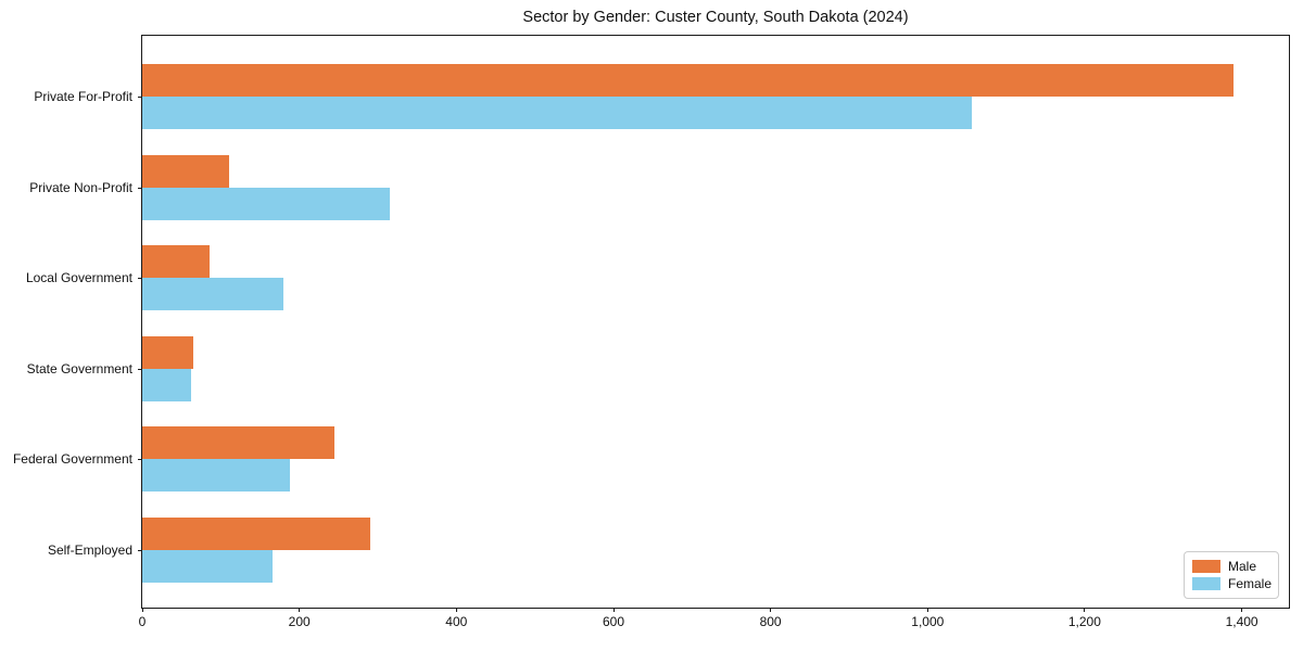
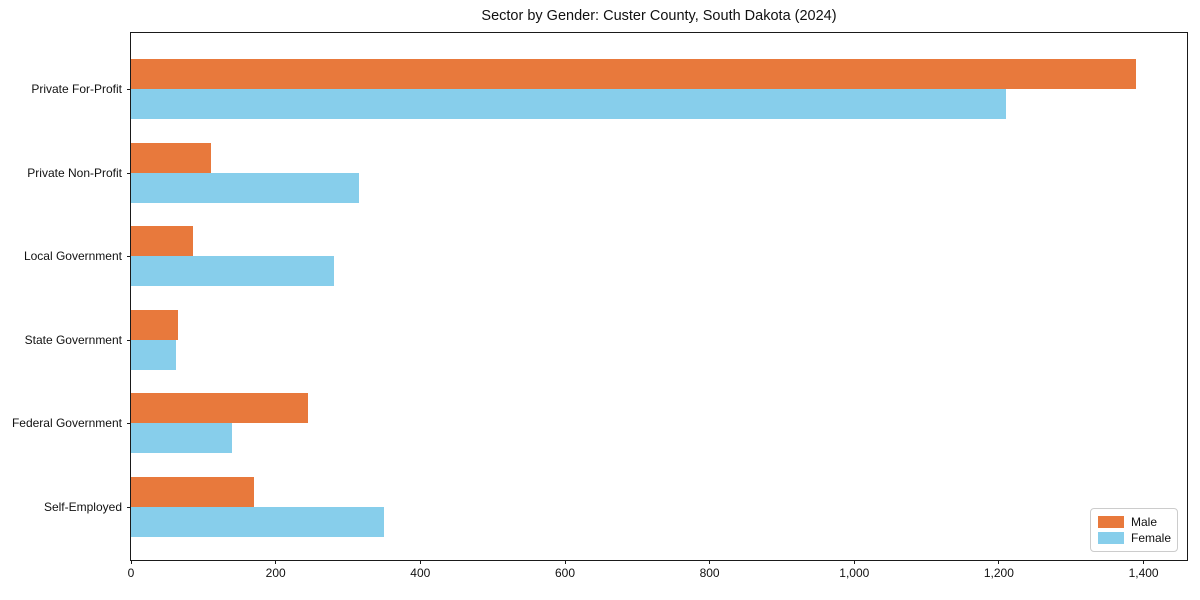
Female/Private For-Profit: 1060 -> 1210
Female/Local Government: 180 -> 280
Female/Federal Government: 190 -> 140
Male/Self-Employed: 290 -> 170
Female/Self-Employed: 170 -> 350
